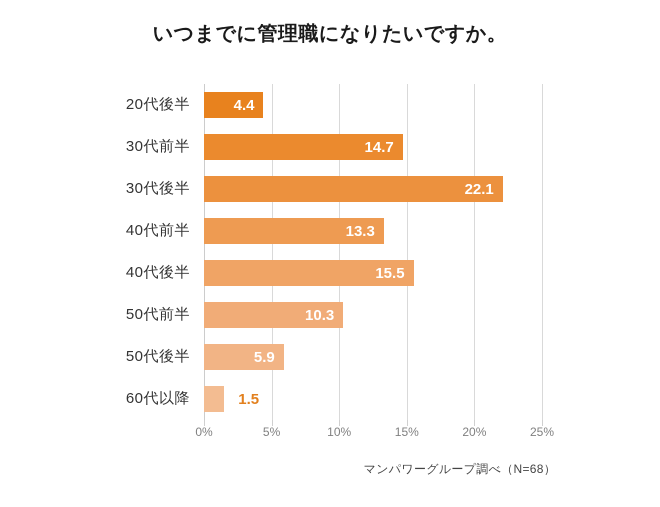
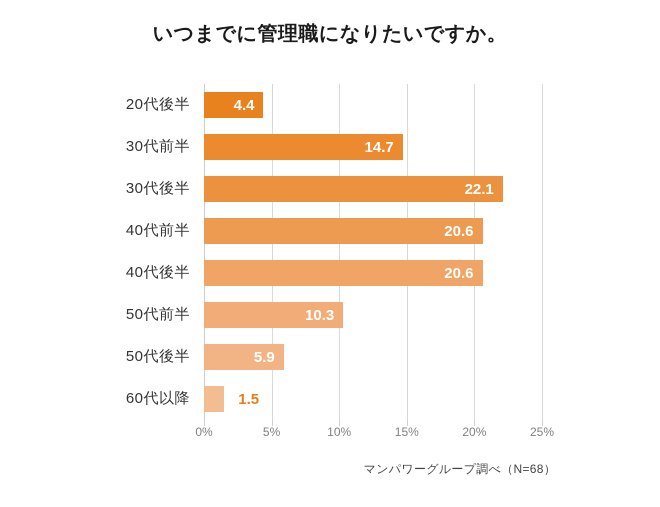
40代前半: 13.3 -> 20.6
40代後半: 15.5 -> 20.6
